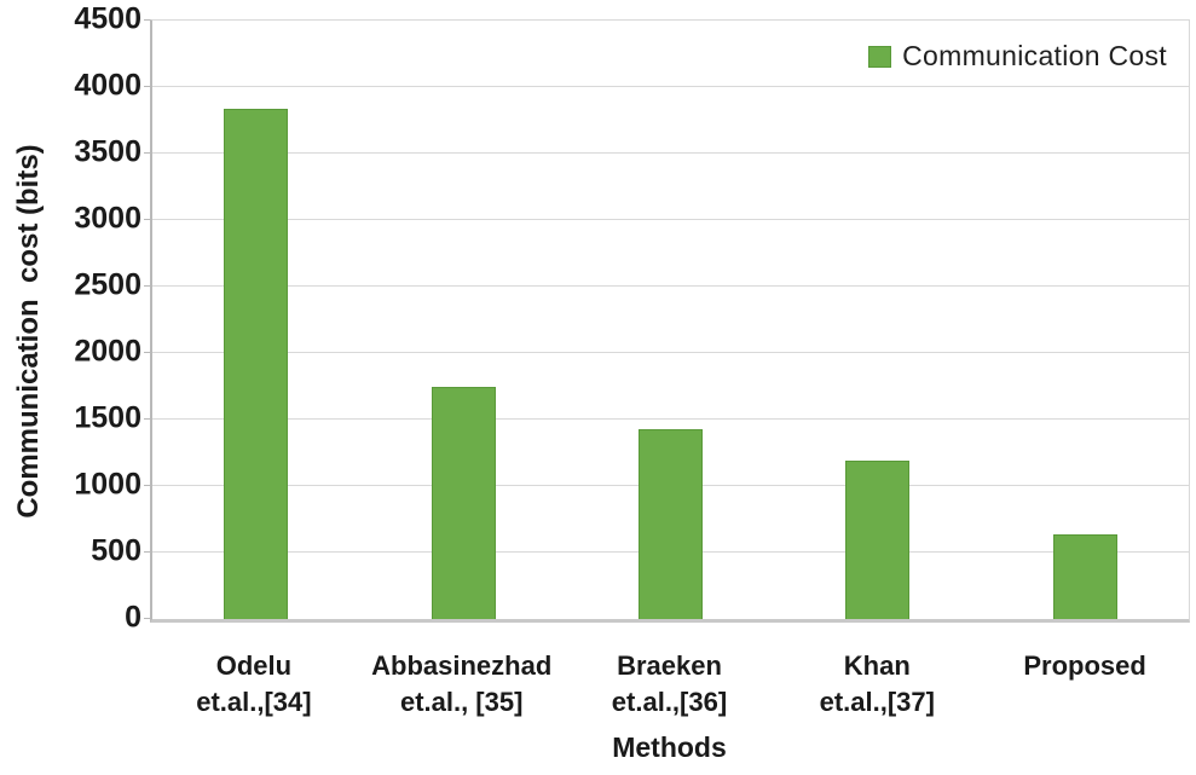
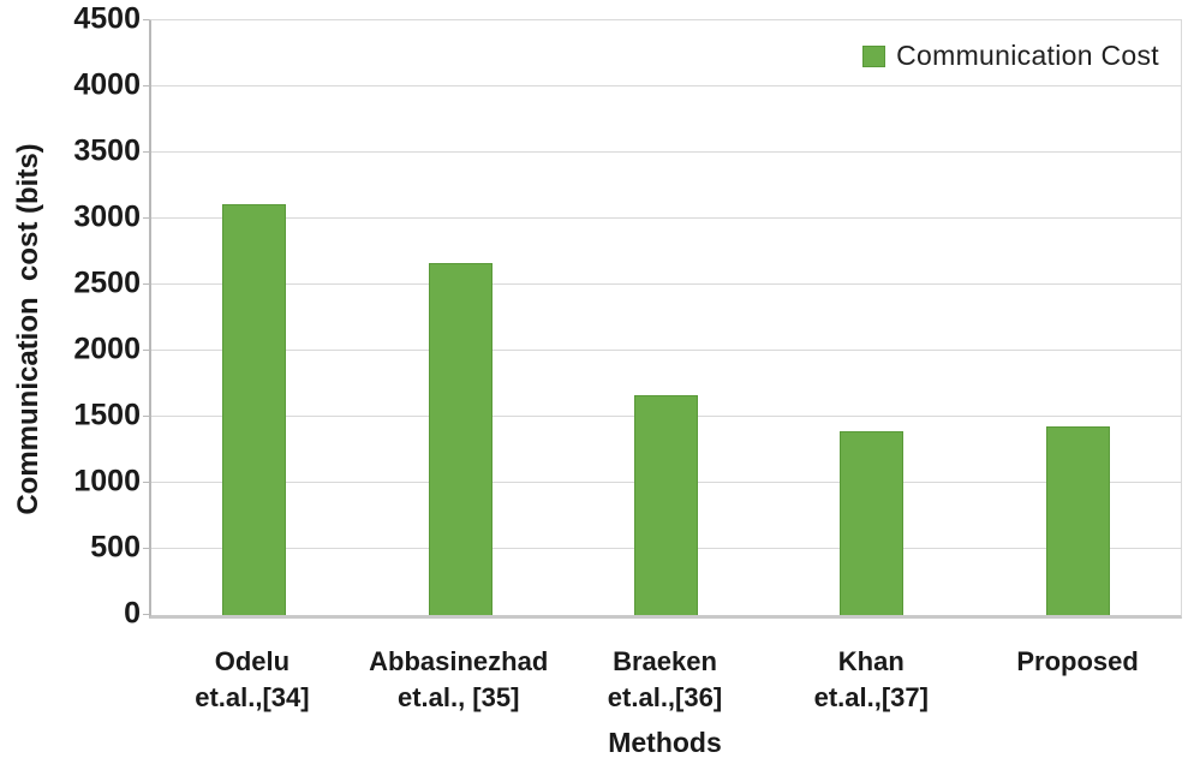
Odelu et.al.,[34]: 3840 -> 3110
Abbasinezhad et.al., [35]: 1750 -> 2660
Braeken et.al.,[36]: 1430 -> 1660
Khan et.al.,[37]: 1190 -> 1390
Proposed: 640 -> 1430
